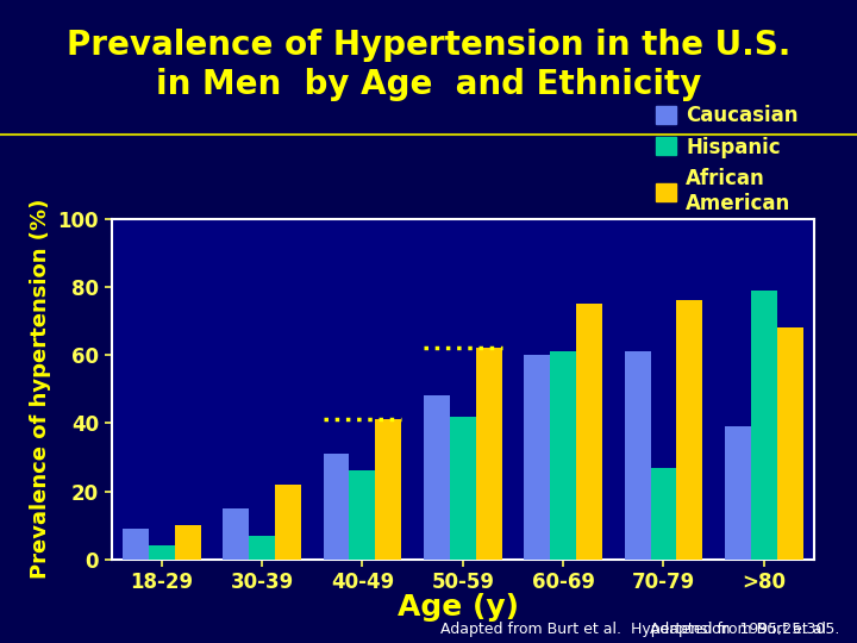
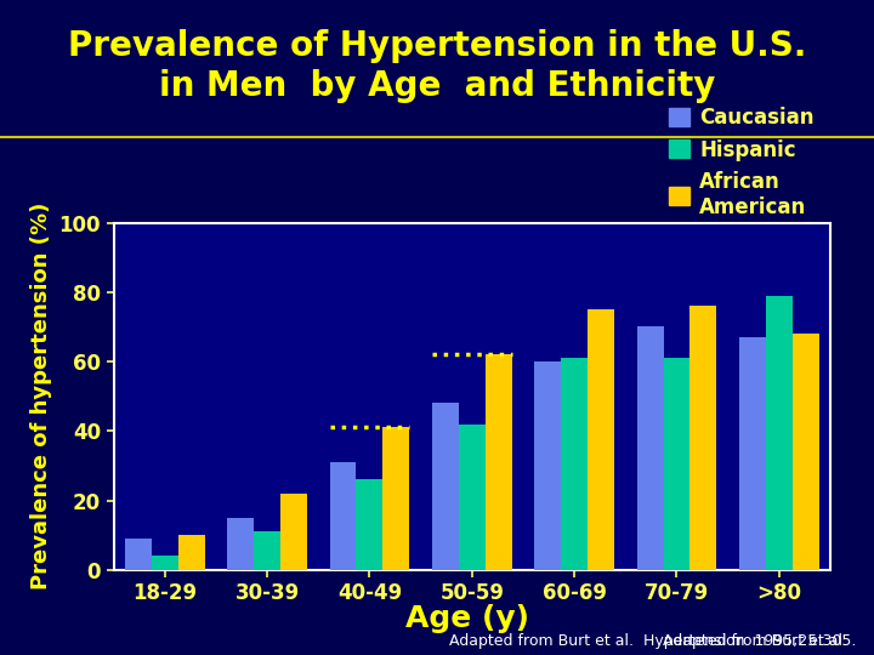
Hispanic/30-39: 7 -> 11
Caucasian/70-79: 61 -> 70
Hispanic/70-79: 27 -> 61
Caucasian/>80: 39 -> 67
